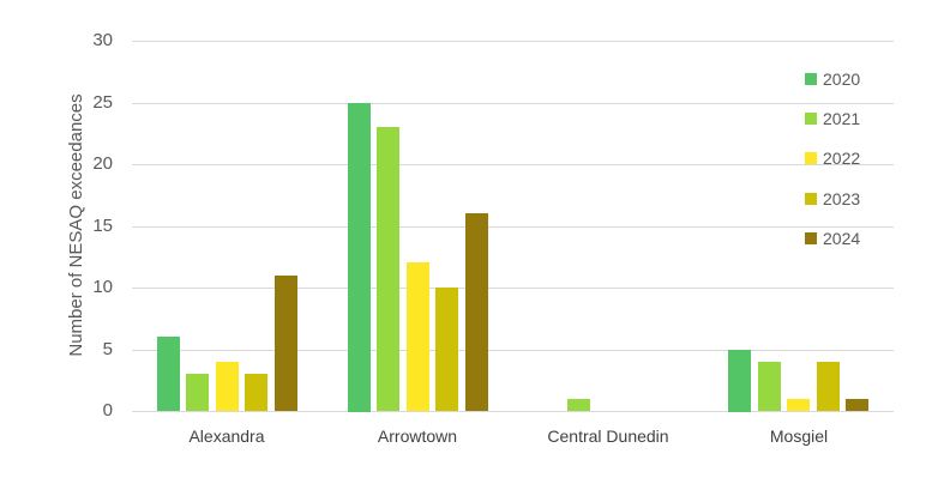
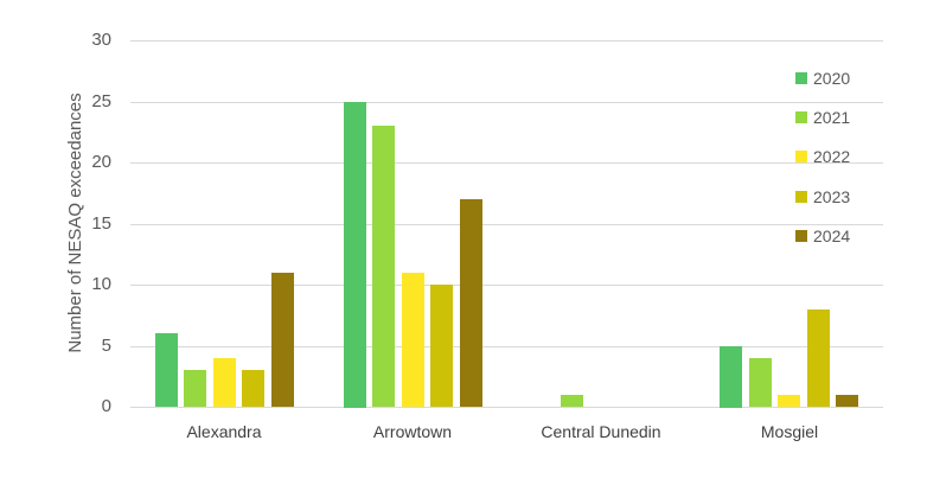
2022/Arrowtown: 12 -> 11
2024/Arrowtown: 16 -> 17
2023/Mosgiel: 4 -> 8
